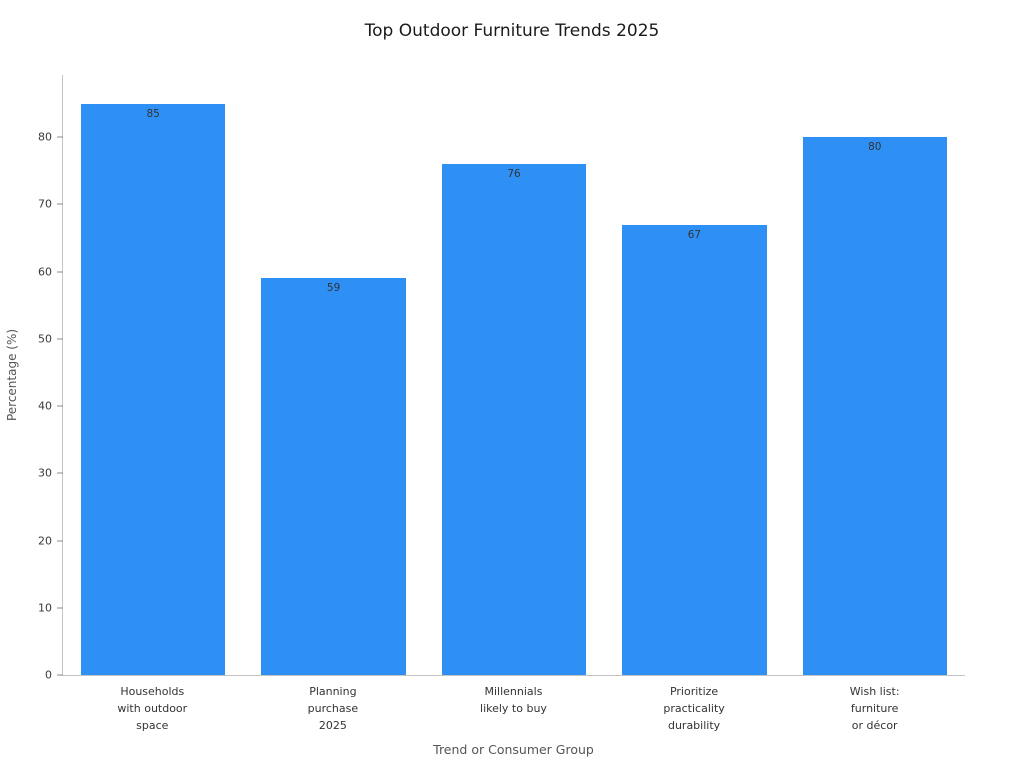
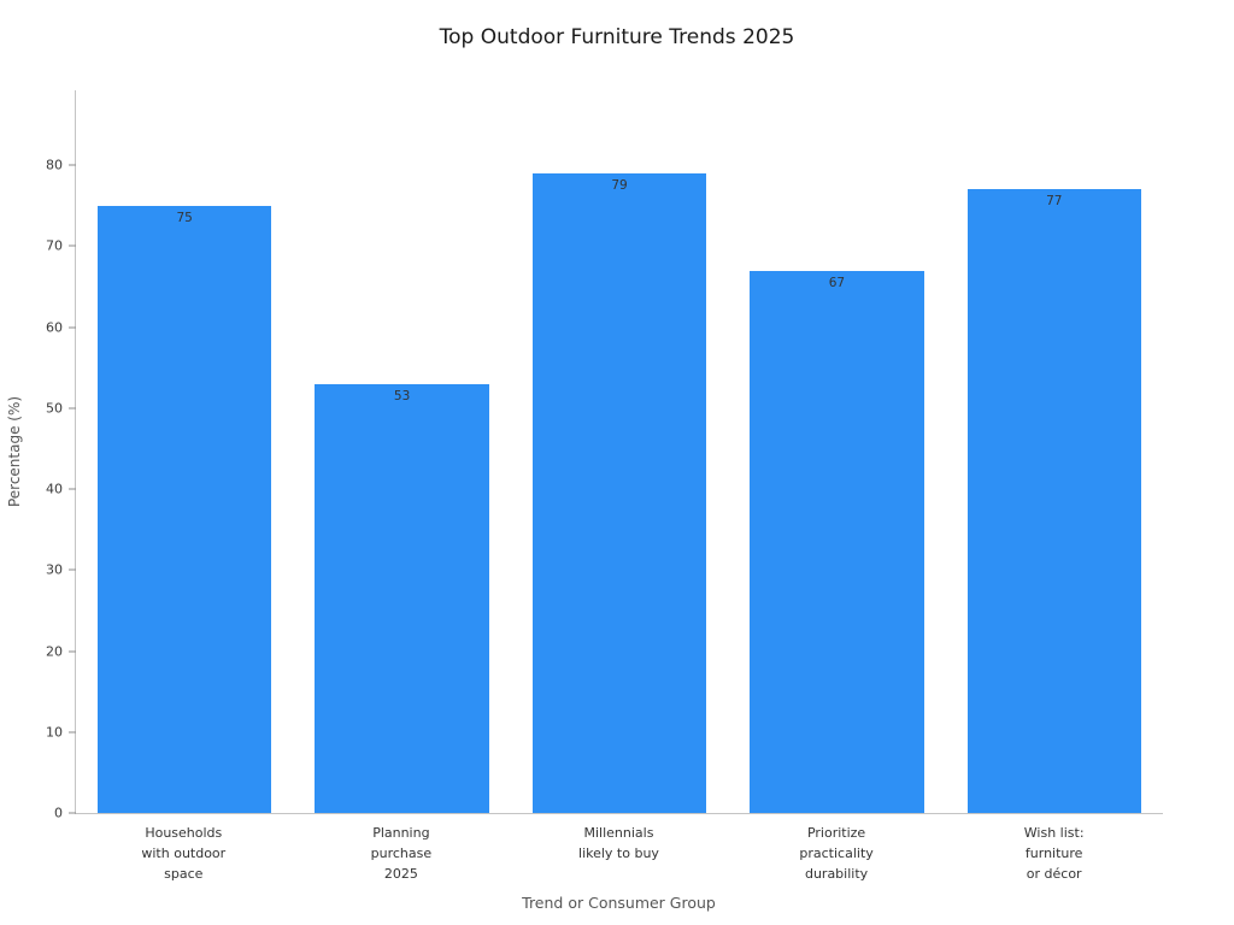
Households with outdoor space: 85 -> 75
Planning purchase 2025: 59 -> 53
Millennials likely to buy: 76 -> 79
Wish list: furniture or décor: 80 -> 77
